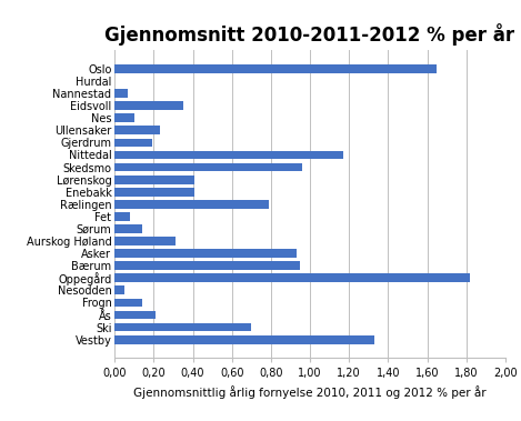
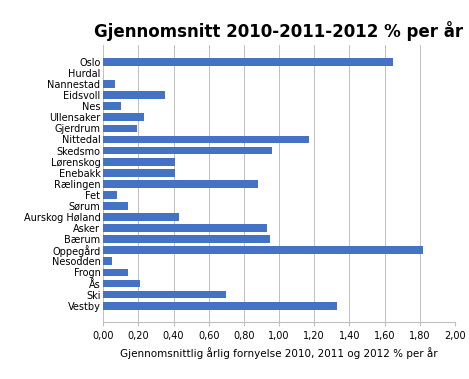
Rælingen: 0,79 -> 0,88
Aurskog Høland: 0,31 -> 0,43
